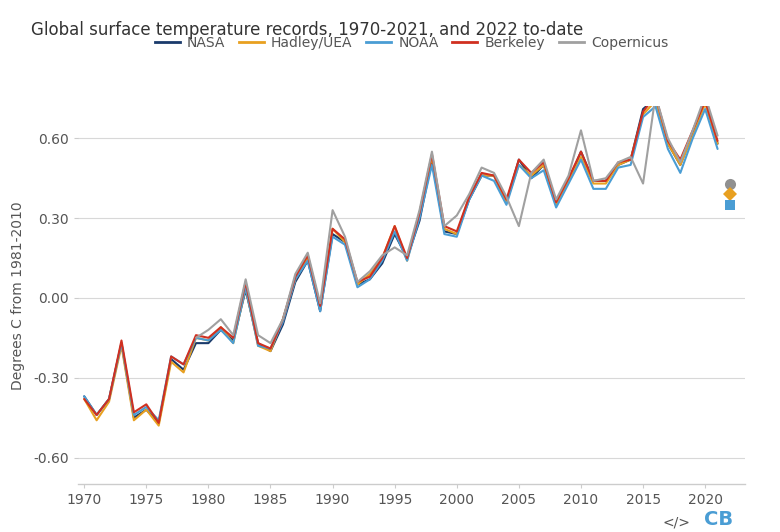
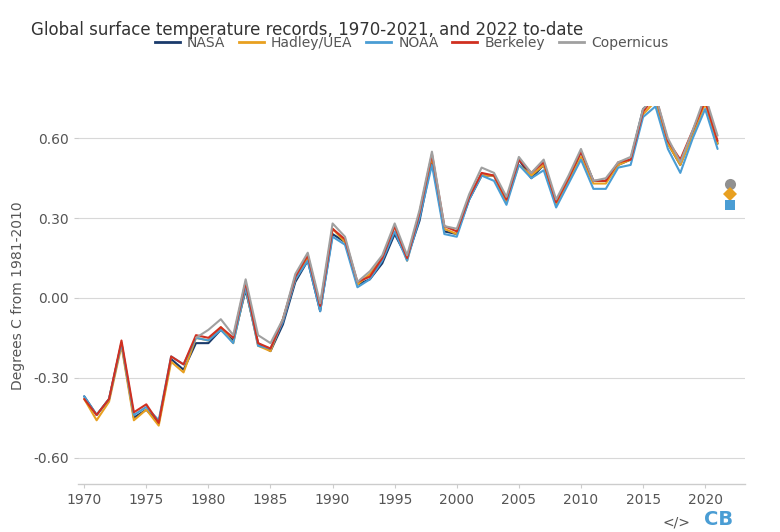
Copernicus/1990: 0.33 -> 0.28
Copernicus/1995: 0.19 -> 0.28
Copernicus/2000: 0.31 -> 0.26
Copernicus/2005: 0.27 -> 0.53
Copernicus/2010: 0.63 -> 0.56
Copernicus/2015: 0.43 -> 0.71
